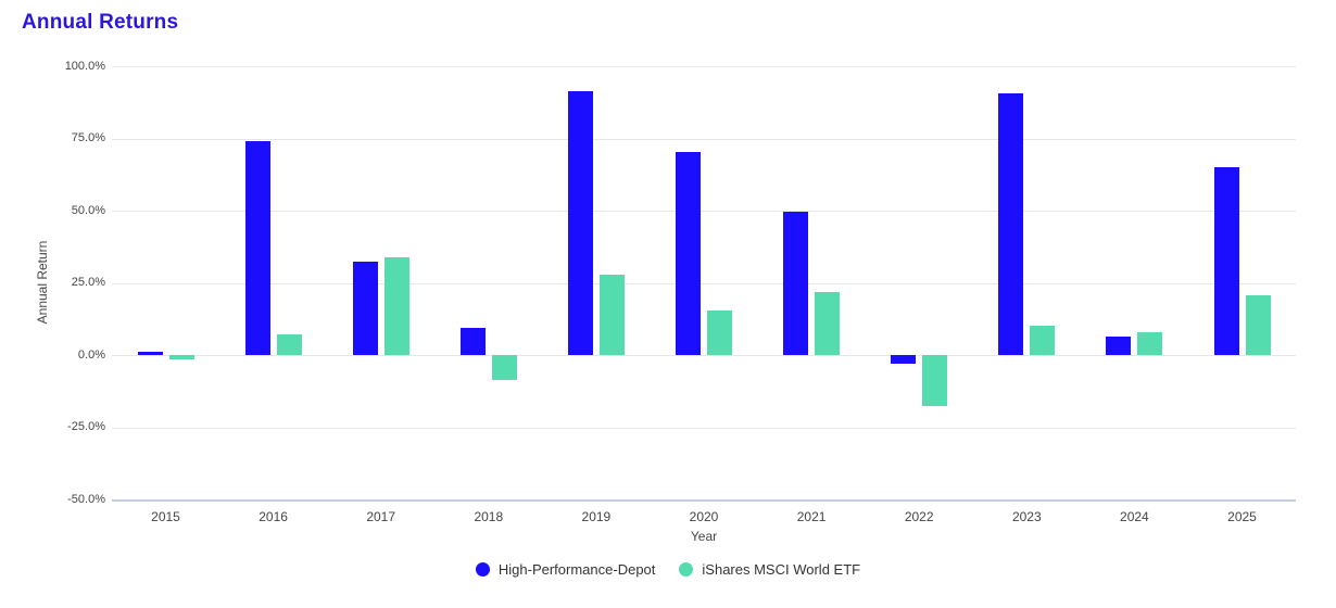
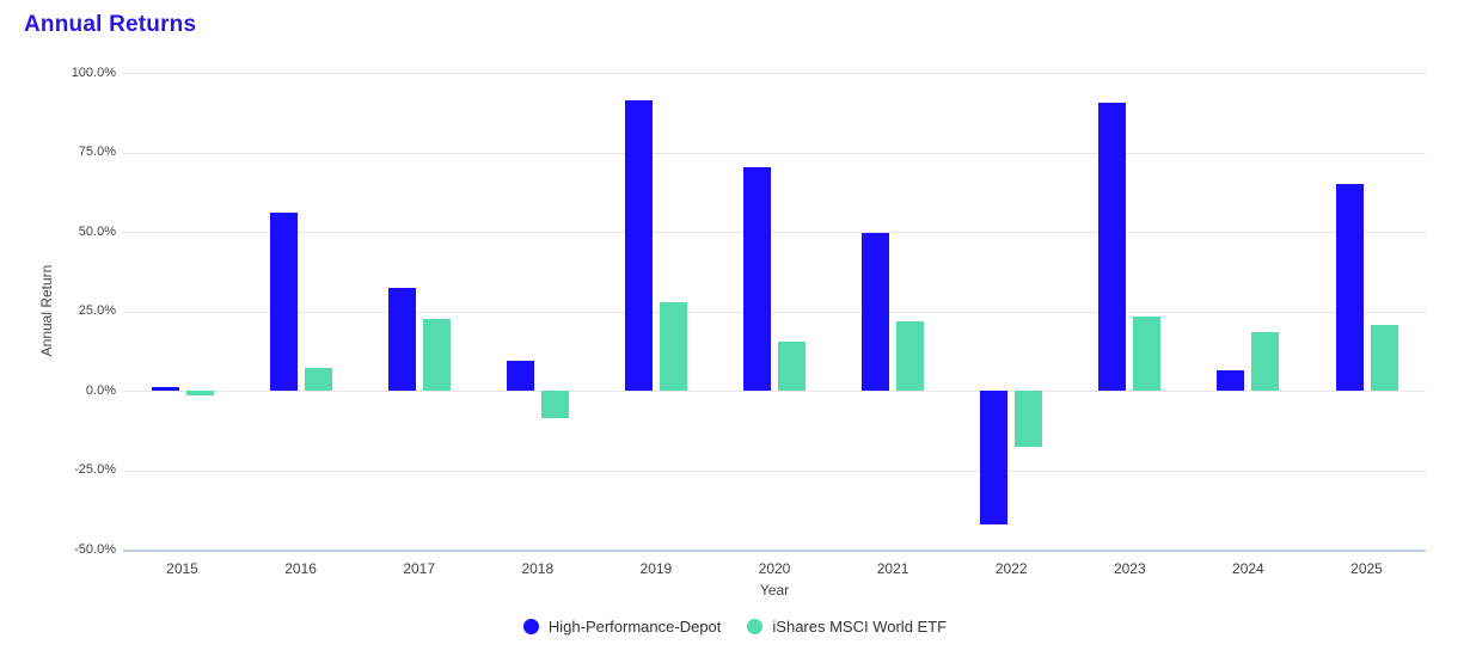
High-Performance-Depot/2016: 74% -> 56%
iShares MSCI World ETF/2017: 34% -> 22%
High-Performance-Depot/2022: -3% -> -42%
iShares MSCI World ETF/2023: 10% -> 24%
iShares MSCI World ETF/2024: 8% -> 18%
